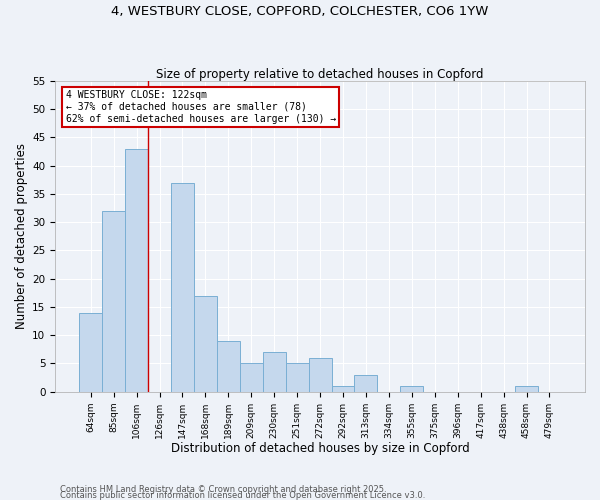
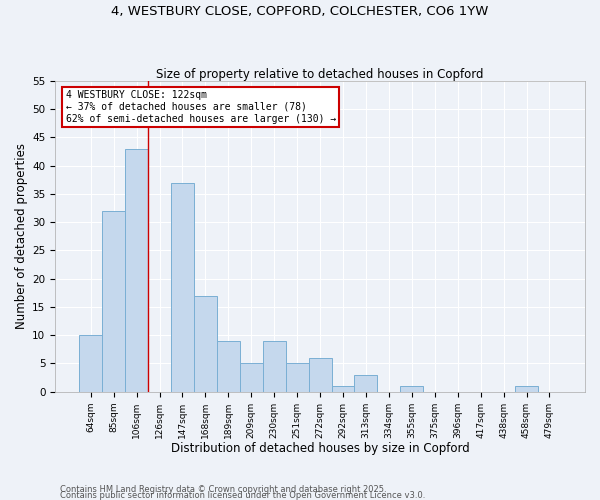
64sqm: 14 -> 10
230sqm: 7 -> 9
